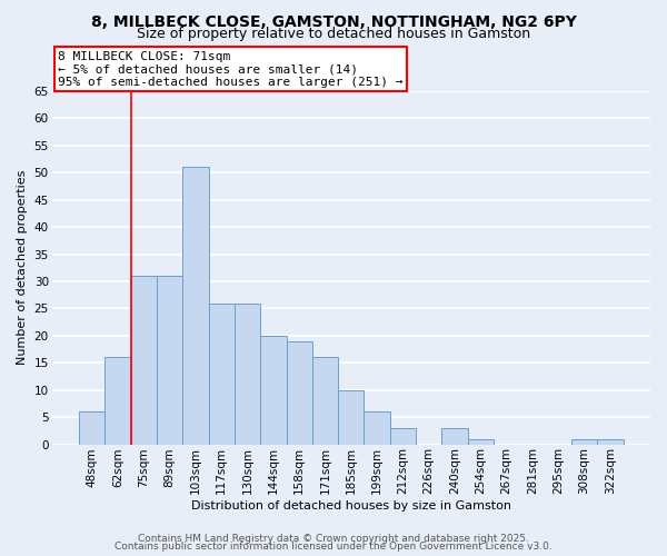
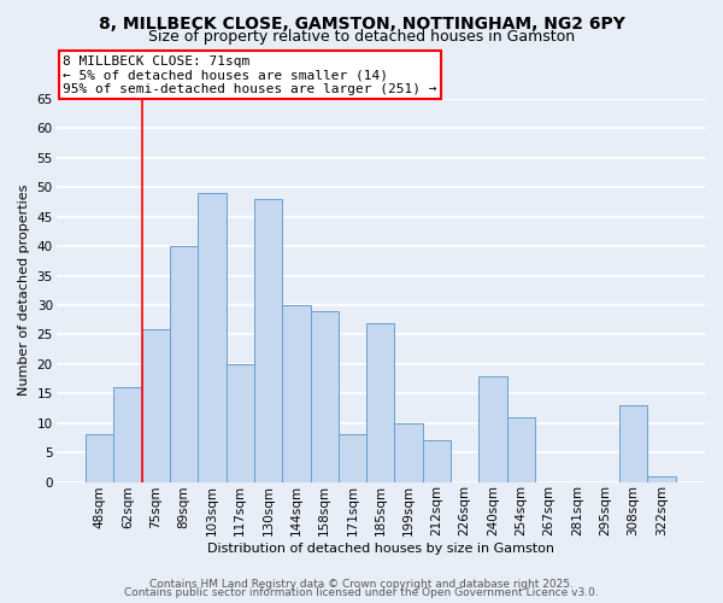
48sqm: 6 -> 8
75sqm: 31 -> 26
89sqm: 31 -> 40
103sqm: 51 -> 49
117sqm: 26 -> 20
130sqm: 26 -> 48
144sqm: 20 -> 30
158sqm: 19 -> 29
171sqm: 16 -> 8
185sqm: 10 -> 27
199sqm: 6 -> 10
212sqm: 3 -> 7
240sqm: 3 -> 18
254sqm: 1 -> 11
308sqm: 1 -> 13
